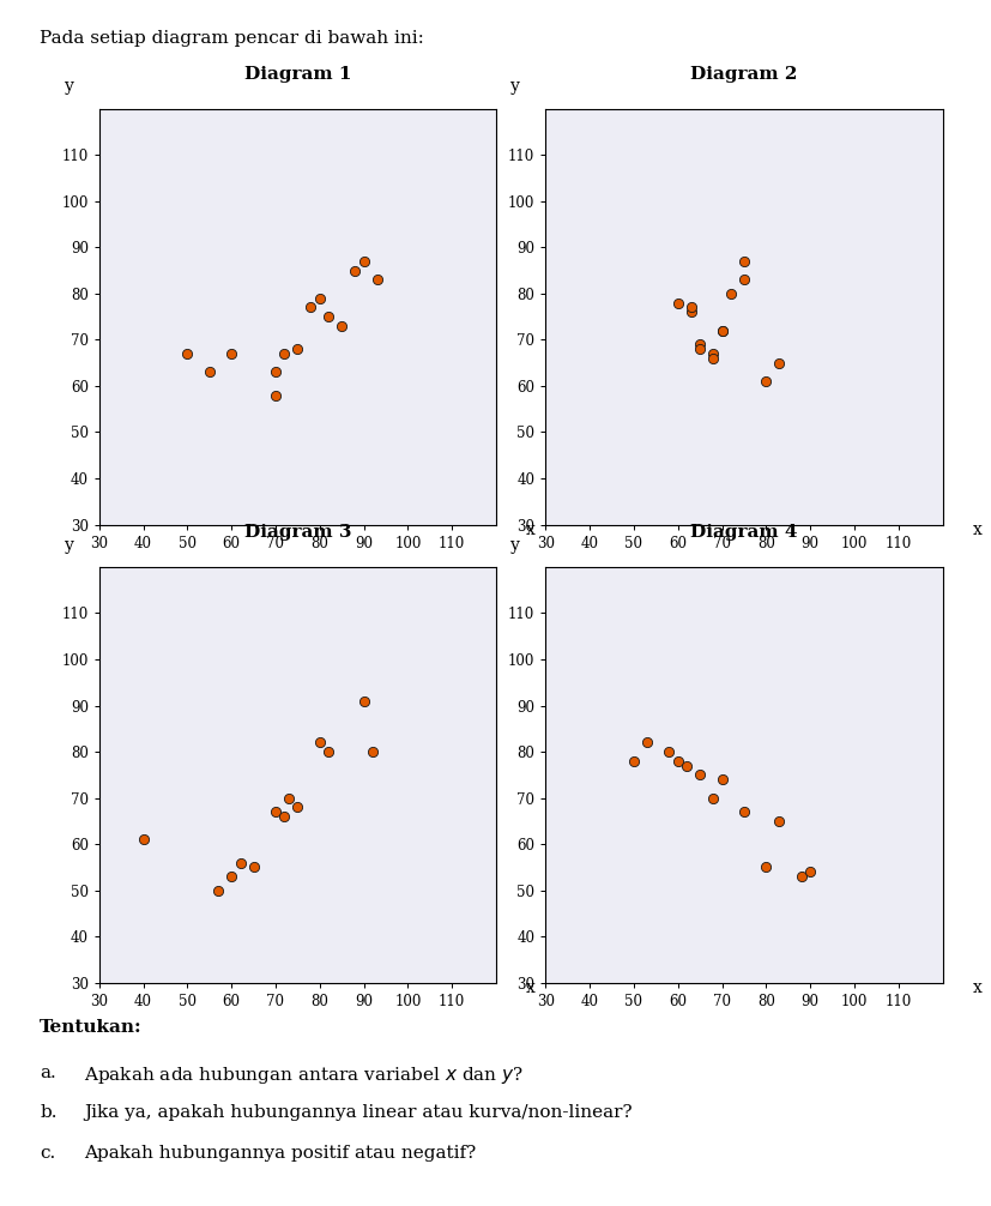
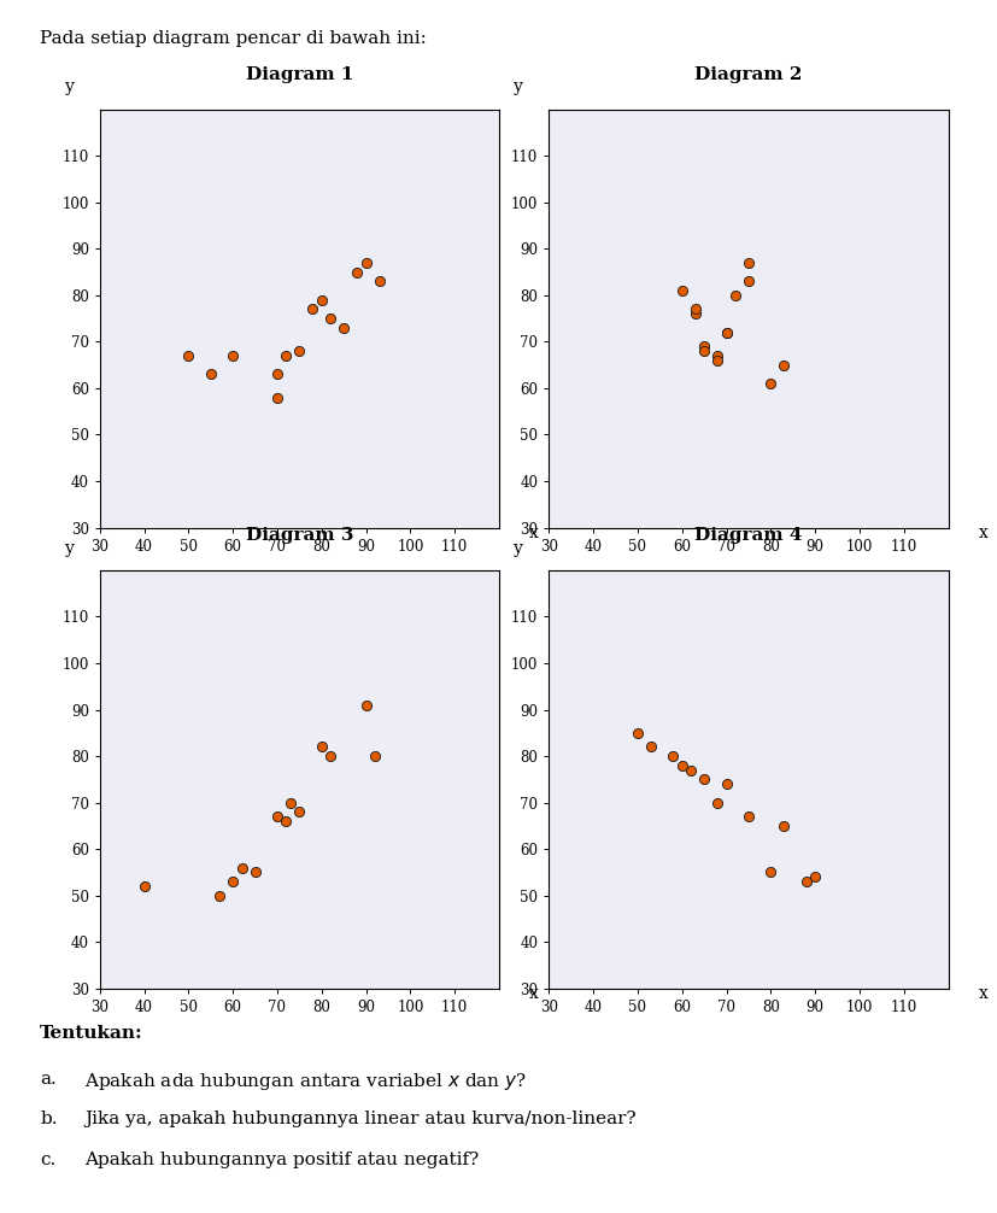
Diagram 2/60: 78 -> 81
Diagram 3/40: 61 -> 52
Diagram 4/50: 78 -> 85
